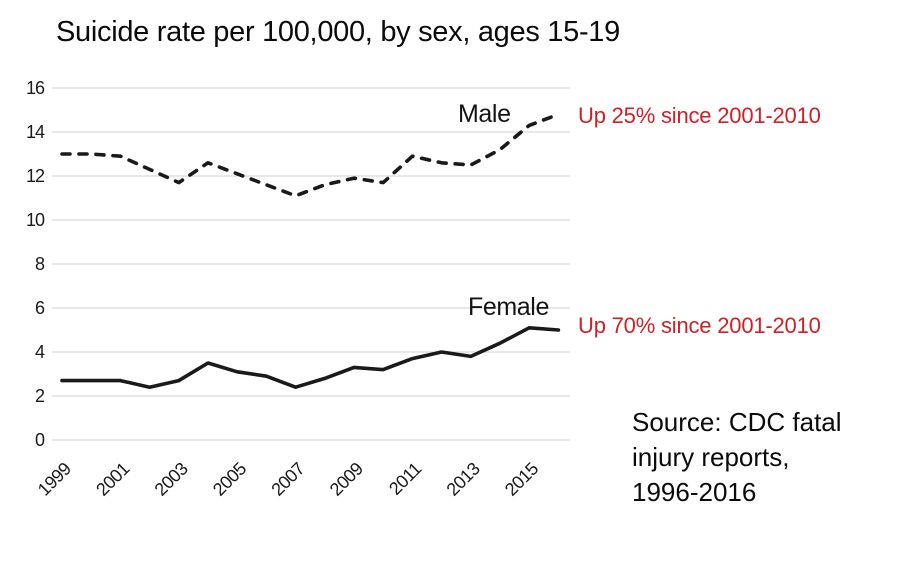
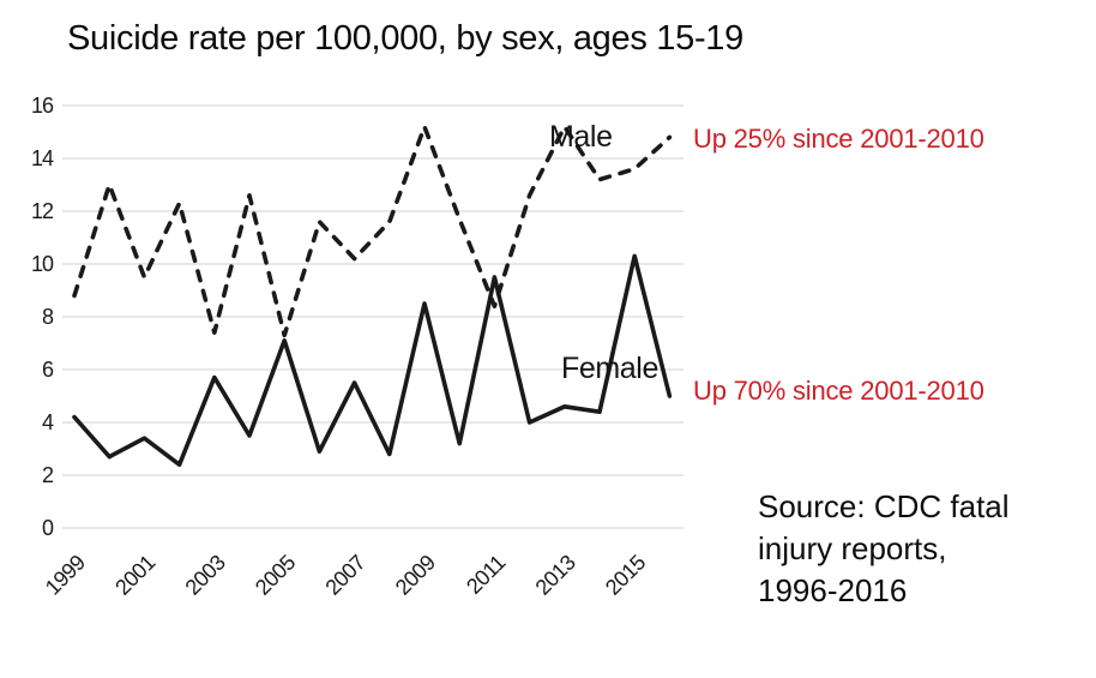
Male/1999: 13.0 -> 8.8
Female/1999: 2.7 -> 4.2
Male/2001: 12.9 -> 9.5
Female/2001: 2.7 -> 3.4
Male/2003: 11.7 -> 7.4
Female/2003: 2.7 -> 5.7
Male/2005: 12.1 -> 7.3
Female/2005: 3.1 -> 7.1
Male/2007: 11.1 -> 10.2
Female/2007: 2.4 -> 5.5
Male/2009: 11.9 -> 15.2
Female/2009: 3.3 -> 8.5
Male/2011: 12.9 -> 8.4
Female/2011: 3.7 -> 9.5
Male/2013: 12.5 -> 15.2
Female/2013: 3.8 -> 4.6
Male/2015: 14.3 -> 13.6
Female/2015: 5.1 -> 10.3
